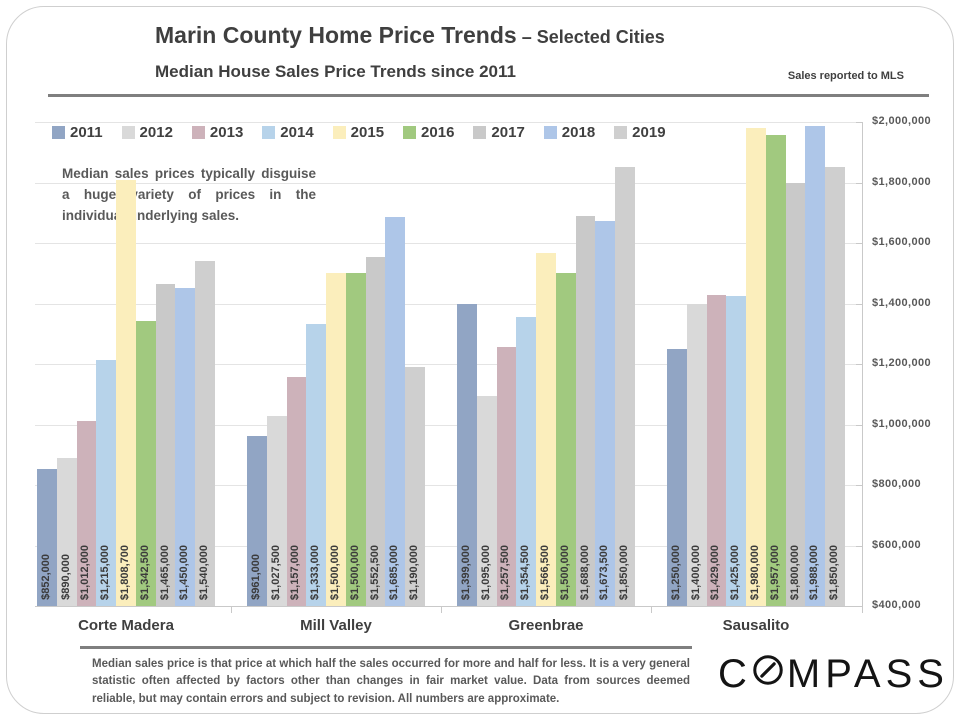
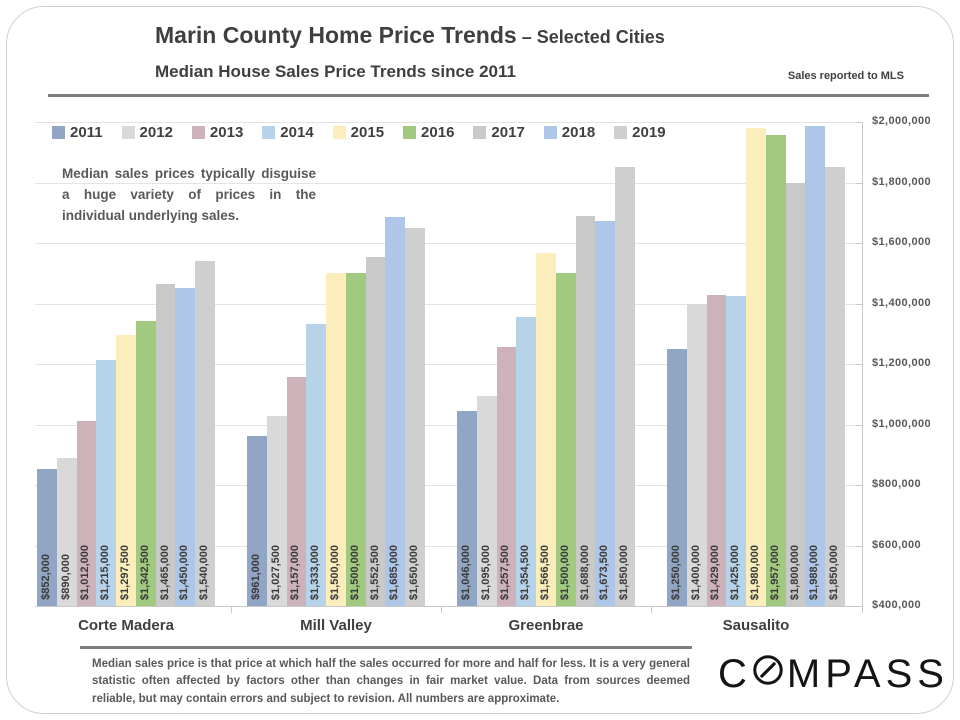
2015/Corte Madera: $1,808,700 -> $1,297,500
2019/Mill Valley: $1,190,000 -> $1,650,000
2011/Greenbrae: $1,399,000 -> $1,046,000
